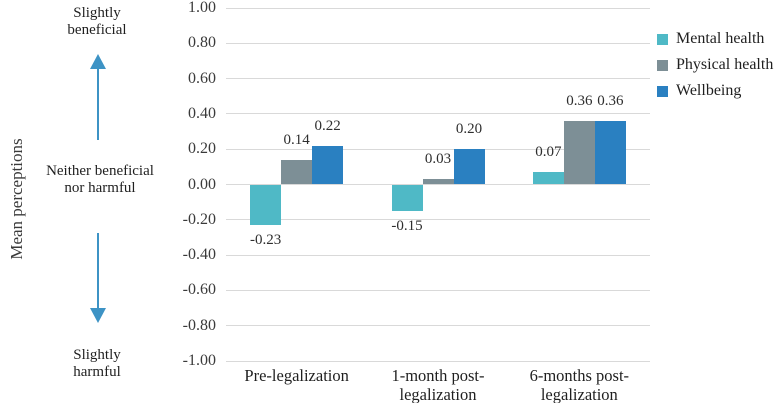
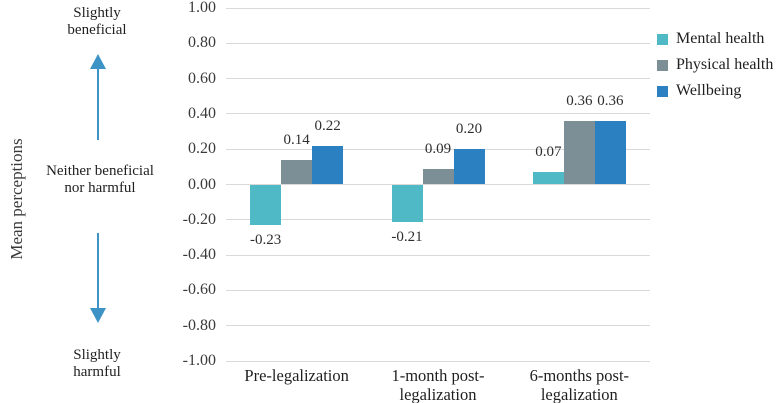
Mental health/1-month post-legalization: -0.15 -> -0.21
Physical health/1-month post-legalization: 0.03 -> 0.09
